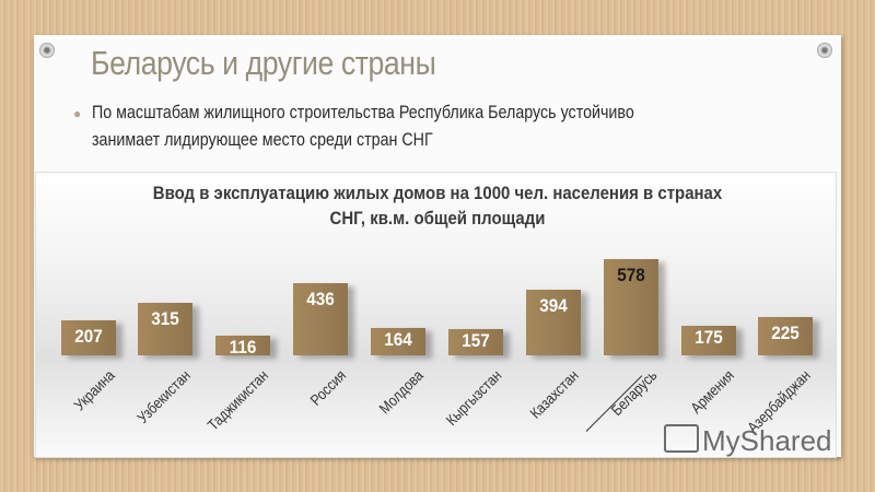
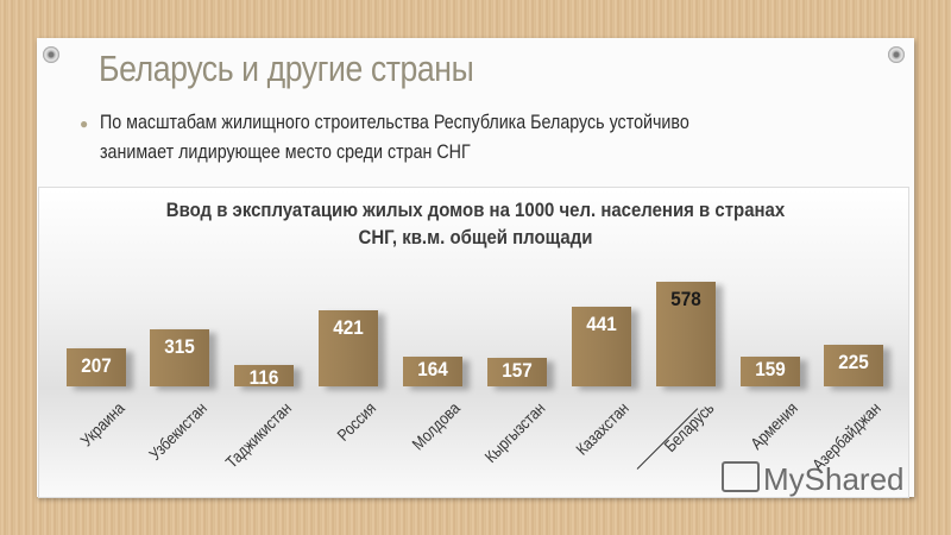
Россия: 436 -> 421
Казахстан: 394 -> 441
Армения: 175 -> 159
